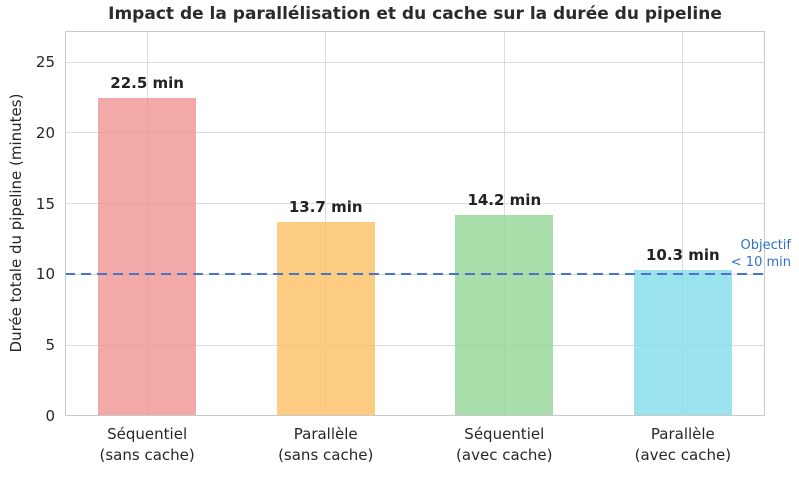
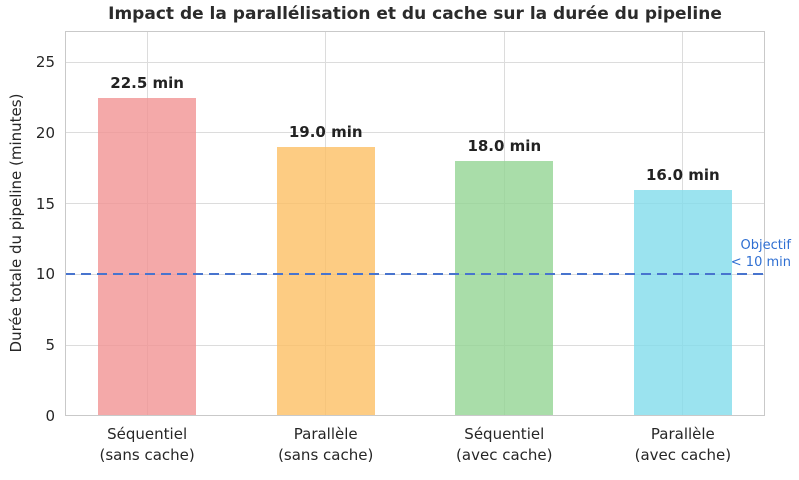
Parallèle (sans cache): 13.7 -> 19.0
Séquentiel (avec cache): 14.2 -> 18.0
Parallèle (avec cache): 10.3 -> 16.0
